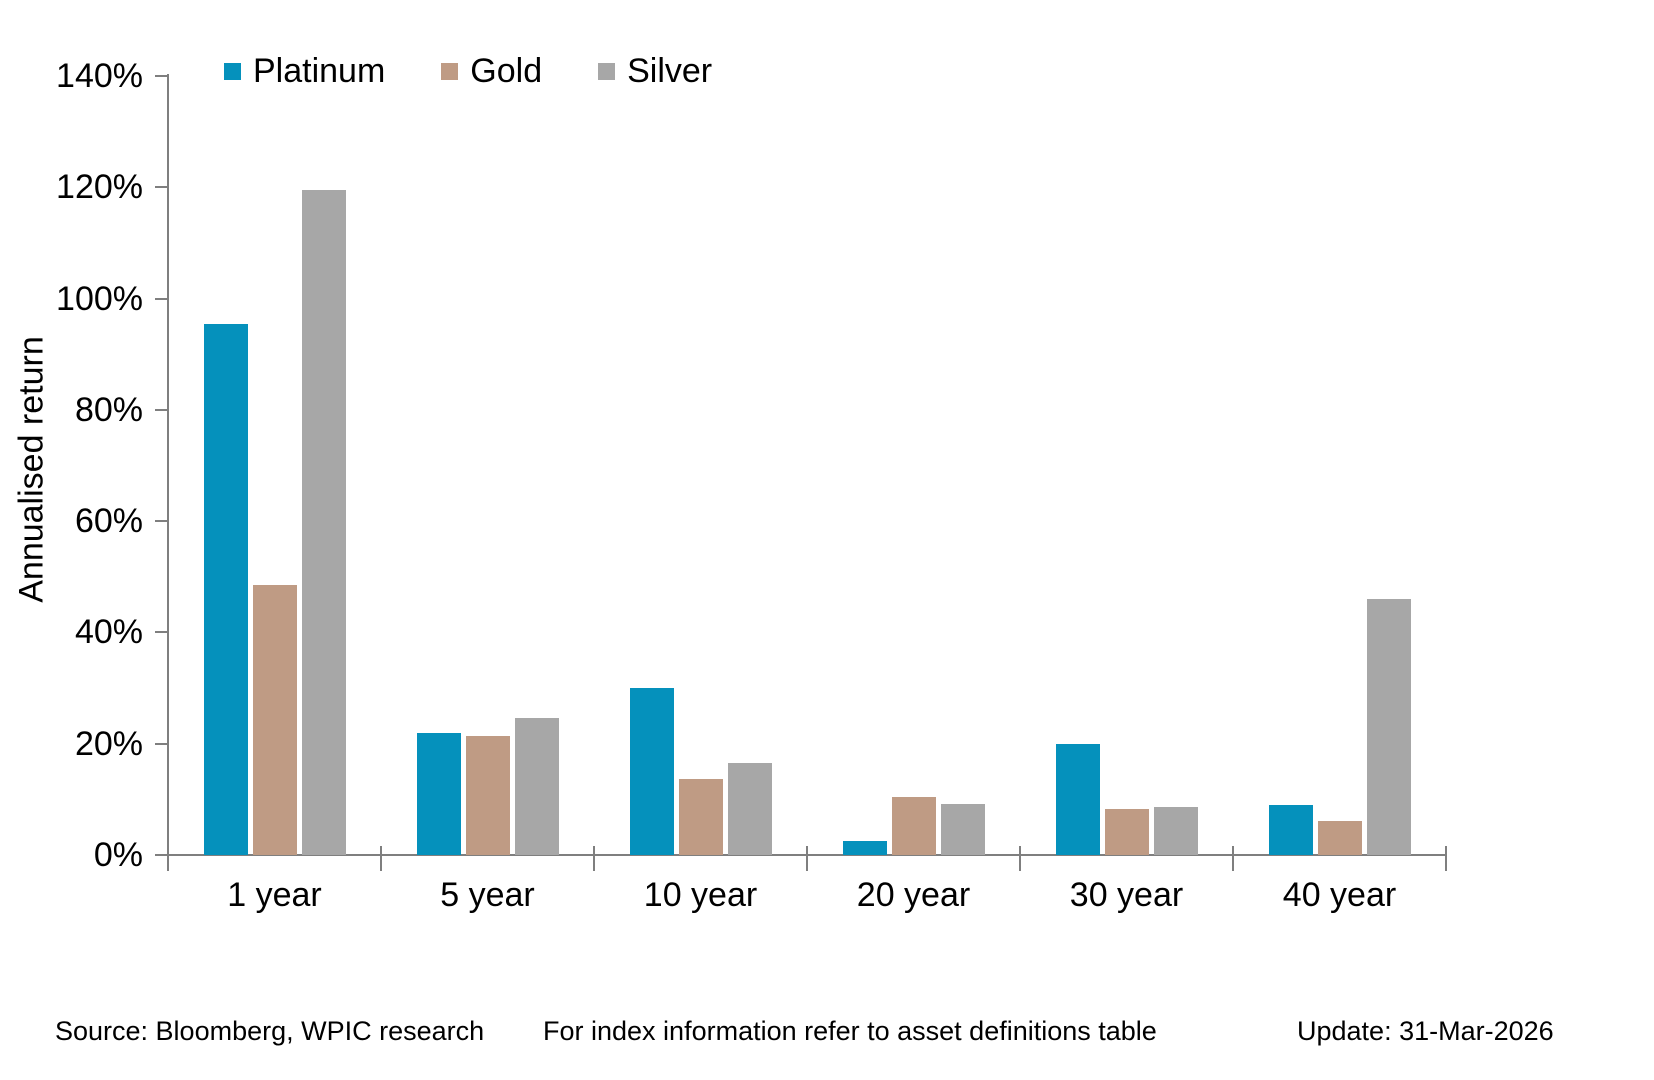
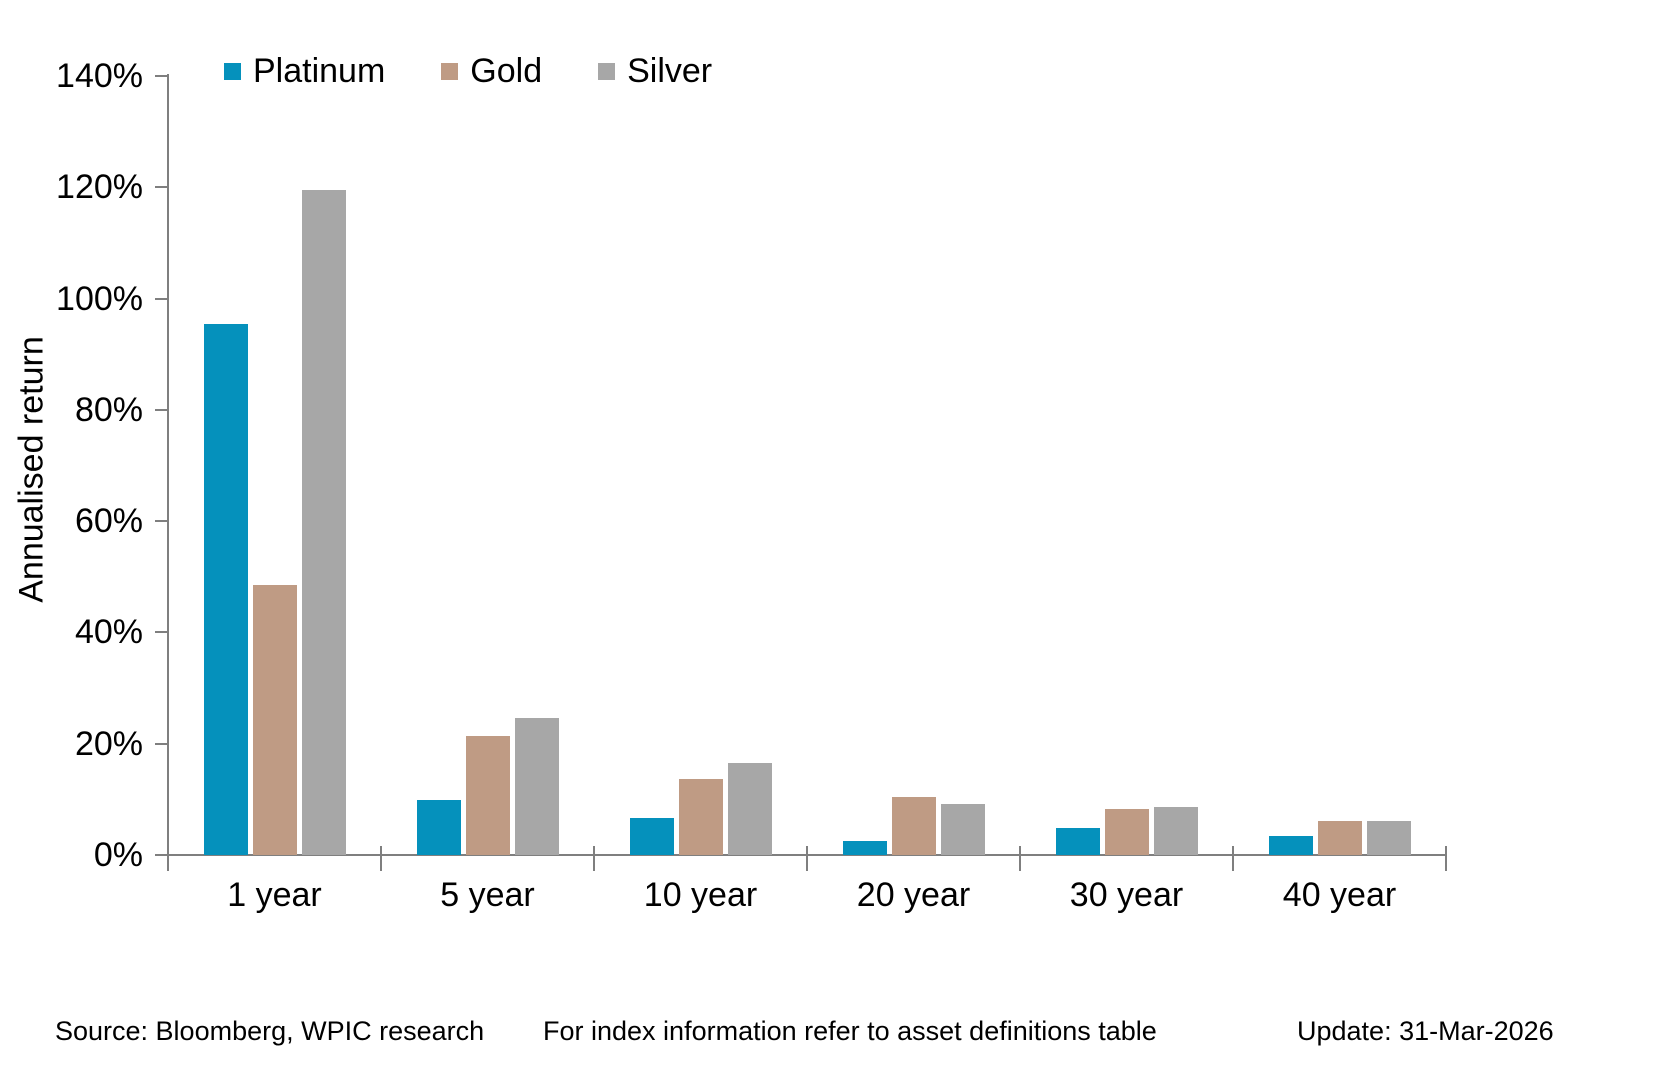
Platinum/5 year: 22% -> 10%
Platinum/10 year: 30% -> 7%
Platinum/30 year: 20% -> 5%
Platinum/40 year: 9% -> 4%
Silver/40 year: 46% -> 6%
